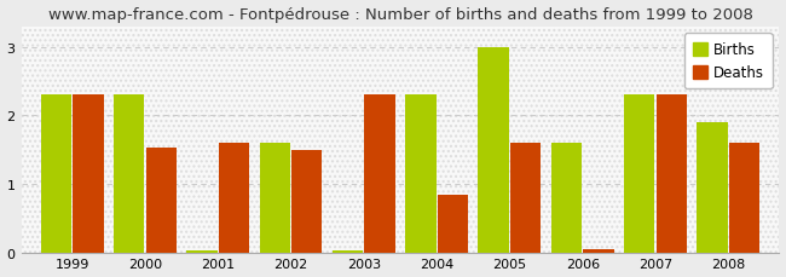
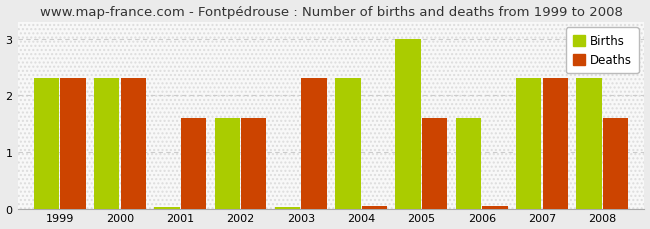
Deaths/2000: 1.52 -> 2.30
Deaths/2002: 1.50 -> 1.60
Deaths/2004: 0.84 -> 0.05
Births/2008: 1.90 -> 2.30
